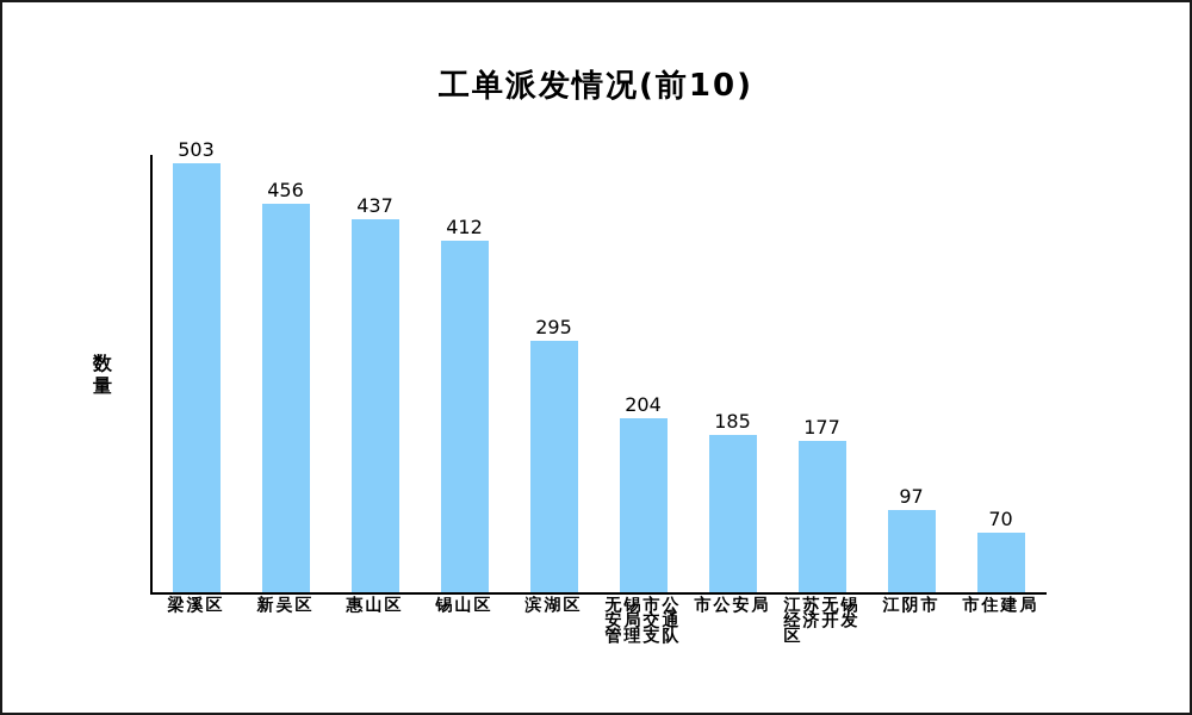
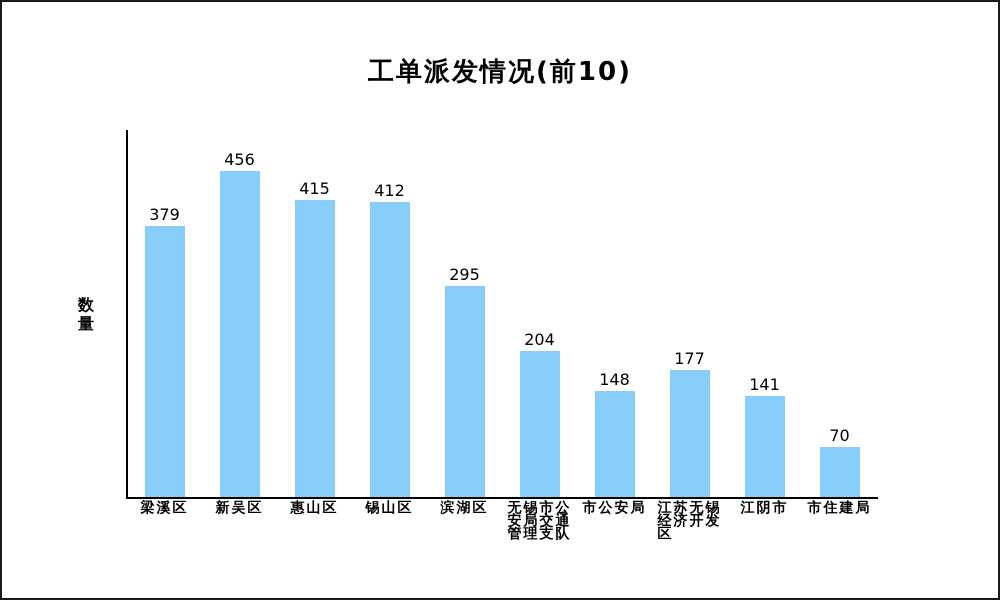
梁溪区: 503 -> 379
惠山区: 437 -> 415
市公安局: 185 -> 148
江阴市: 97 -> 141
